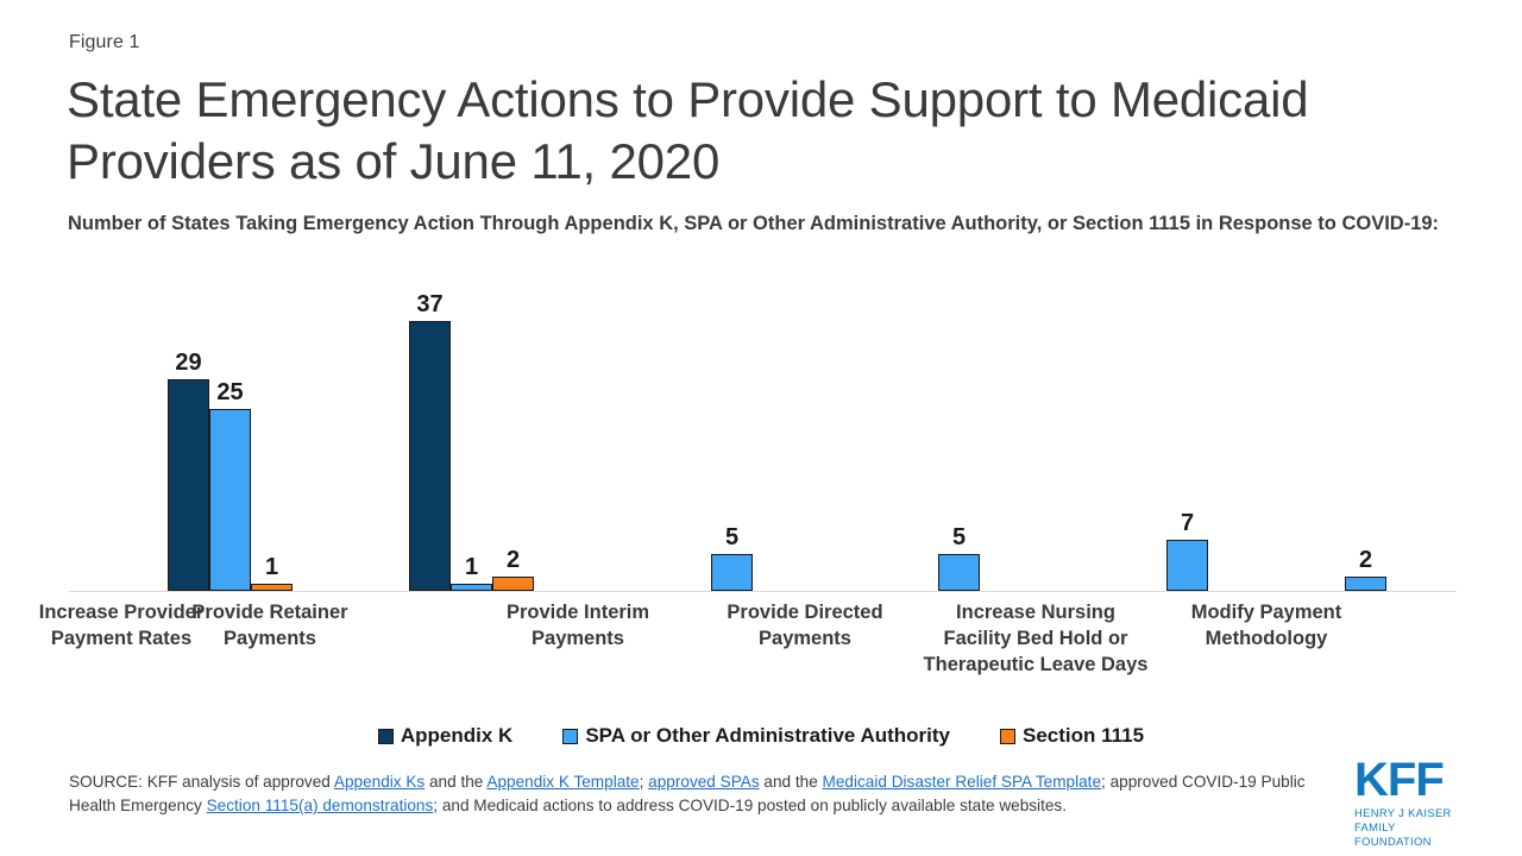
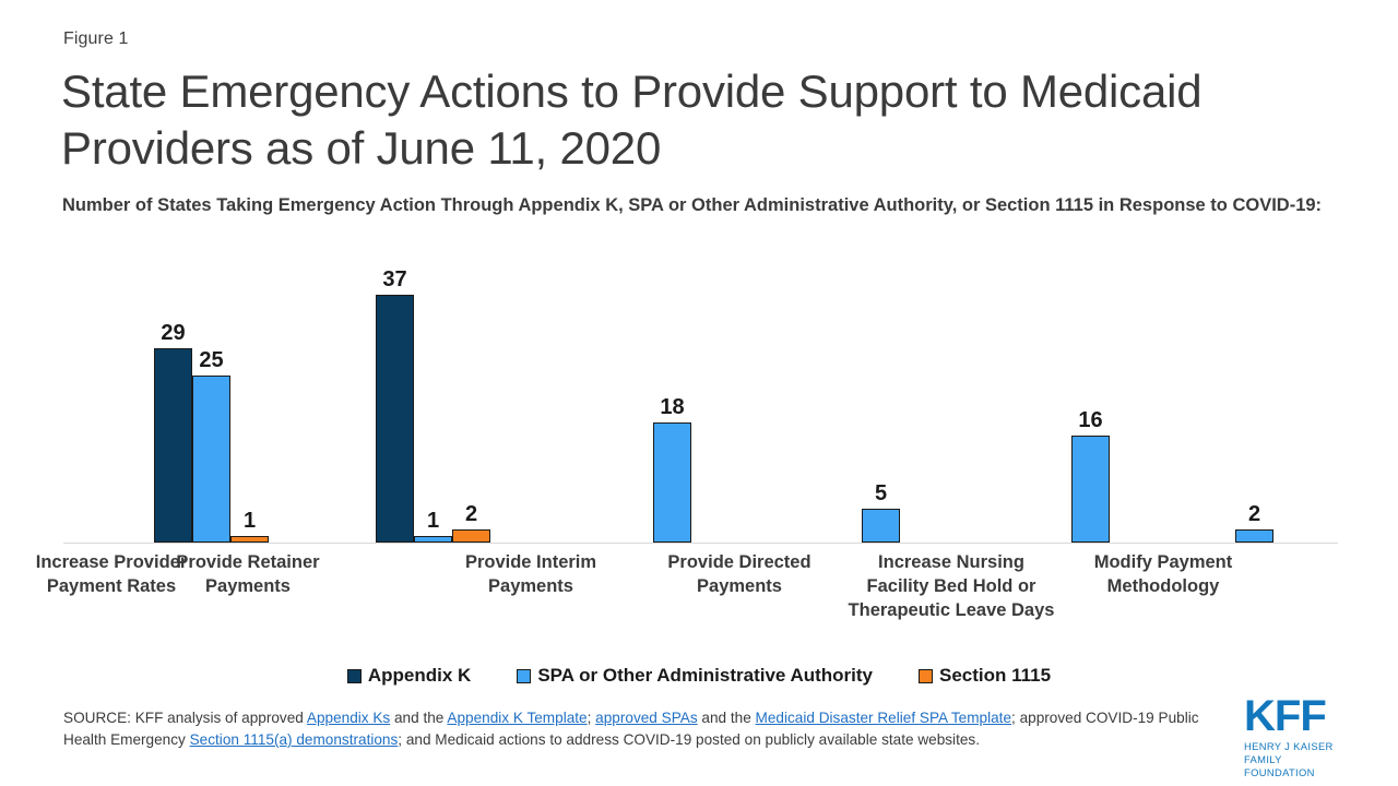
SPA or Other Administrative Authority/Provide Interim Payments: 5 -> 18
SPA or Other Administrative Authority/Increase Nursing Facility Bed Hold or Therapeutic Leave Days: 7 -> 16
